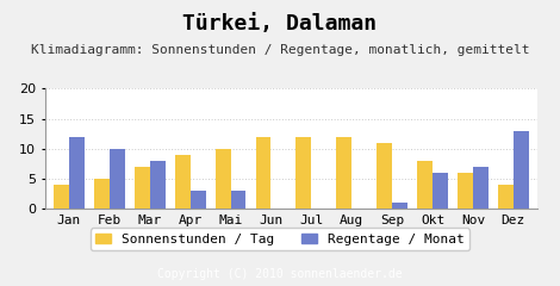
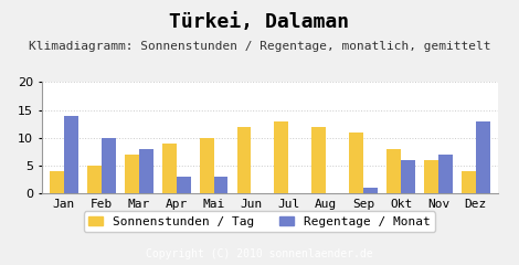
Regentage / Monat/Jan: 12 -> 14
Sonnenstunden / Tag/Jul: 12 -> 13
